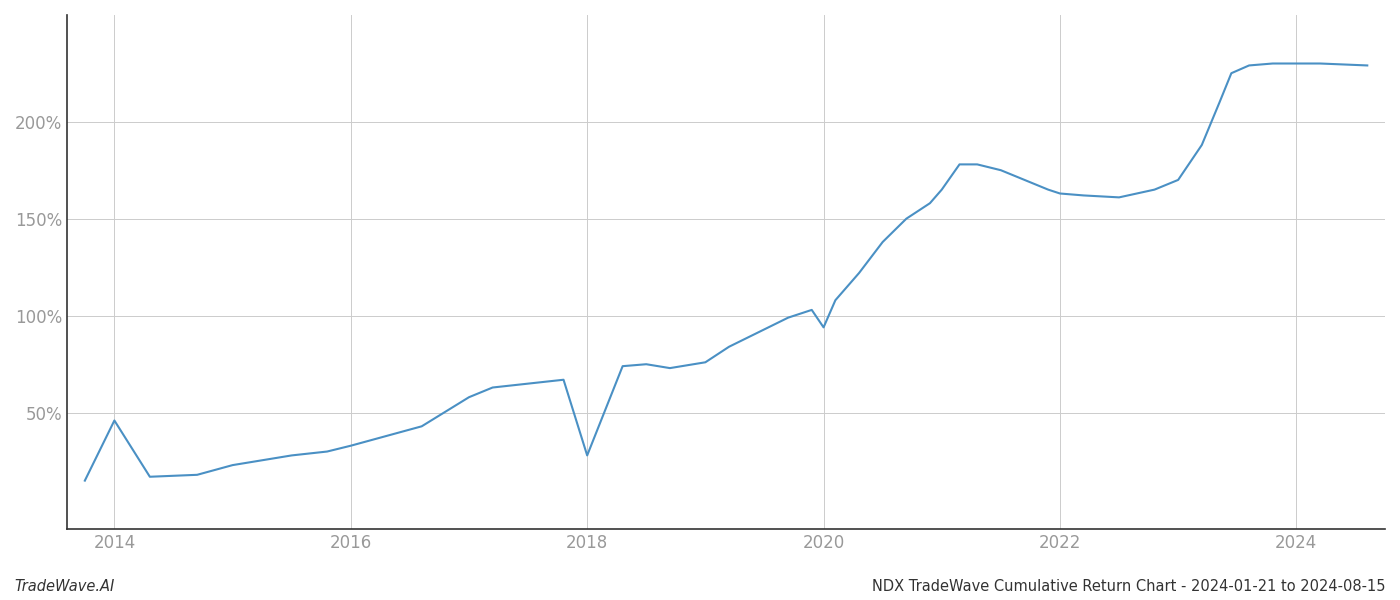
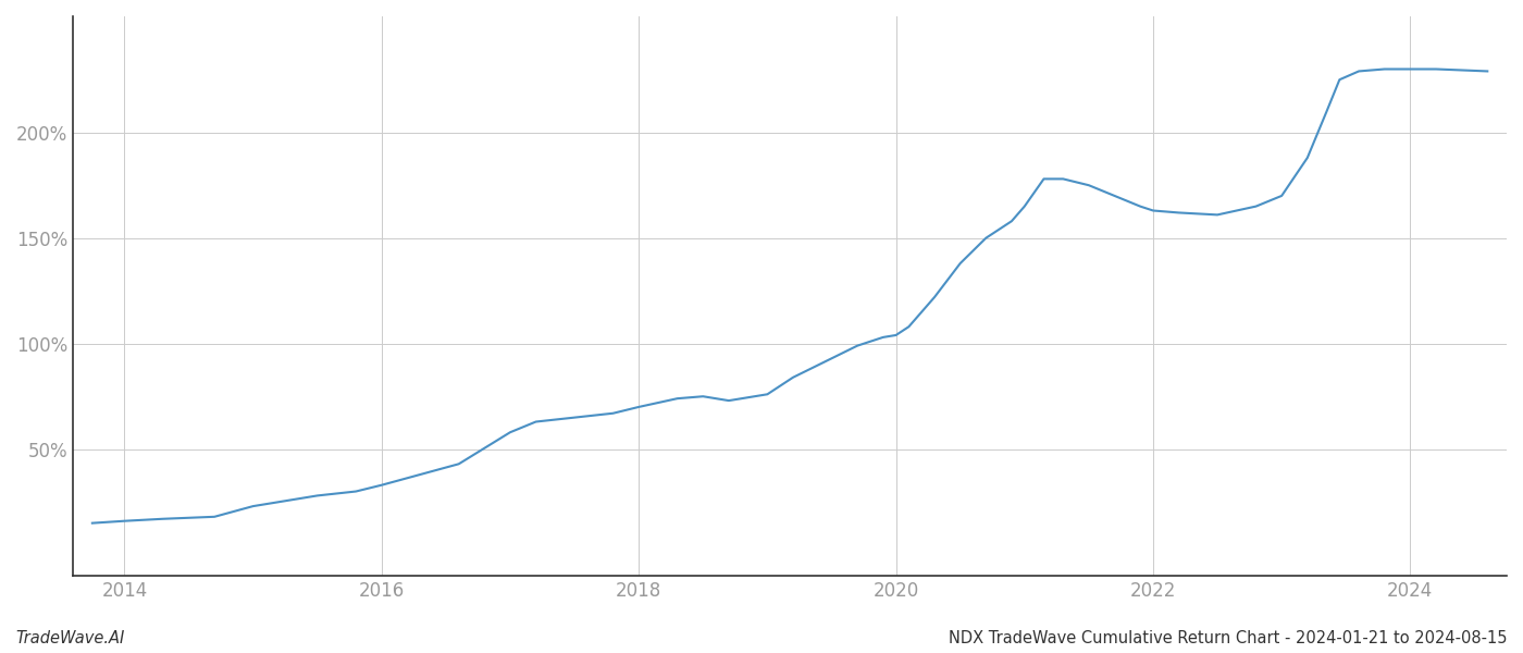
2014: 46% -> 16%
2018: 28% -> 70%
2020: 94% -> 104%
